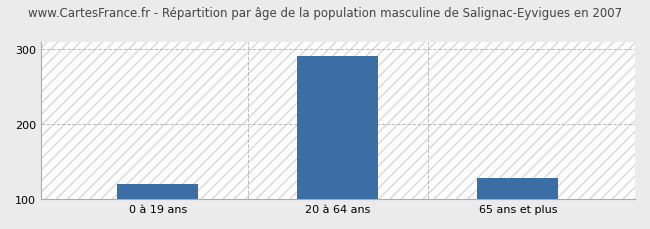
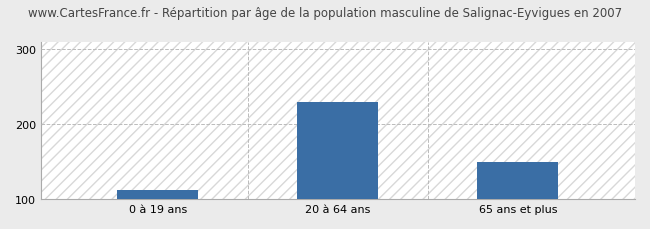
0 à 19 ans: 120 -> 112
20 à 64 ans: 291 -> 230
65 ans et plus: 128 -> 150
